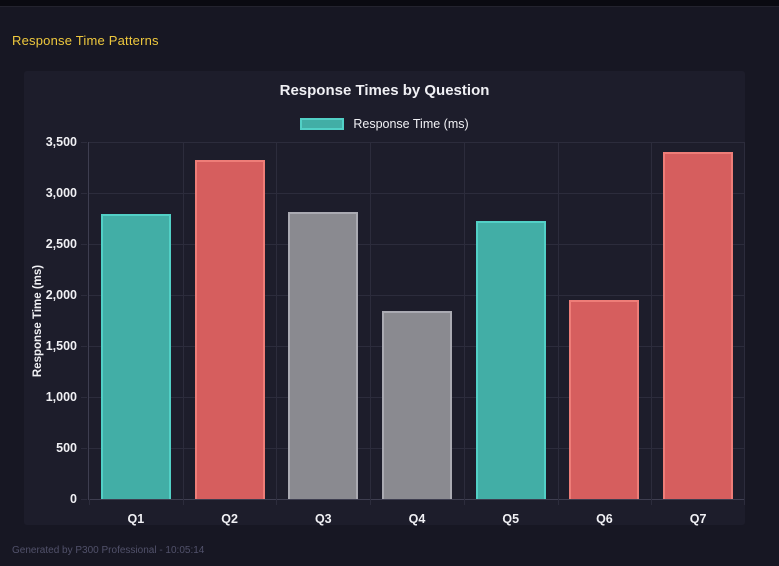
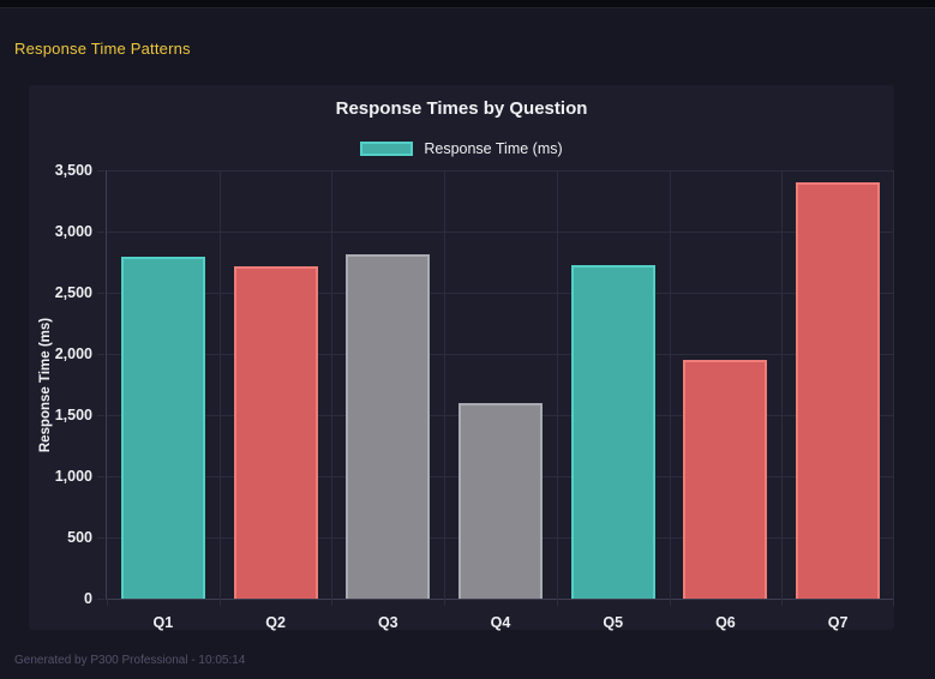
Q2: 3320 -> 2720
Q4: 1840 -> 1600
